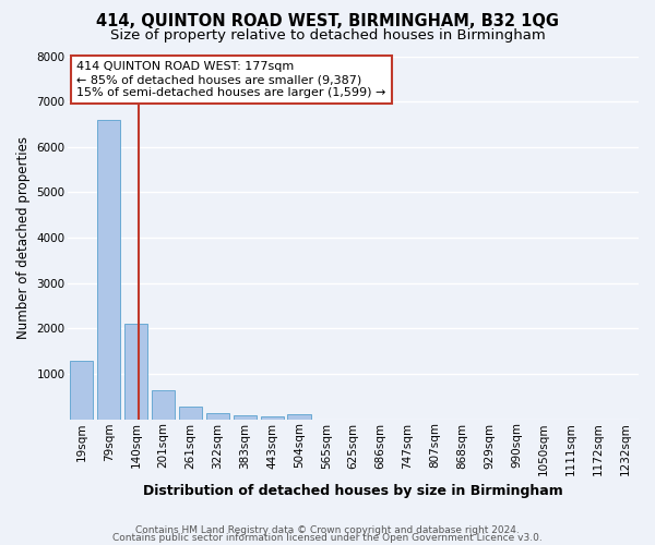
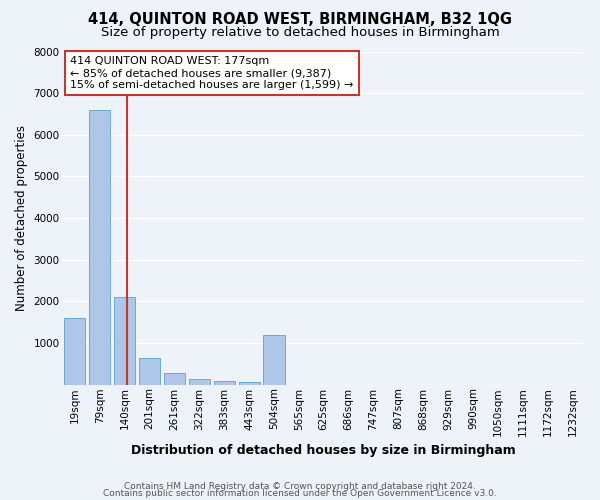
19sqm: 1300 -> 1600
504sqm: 100 -> 1200
